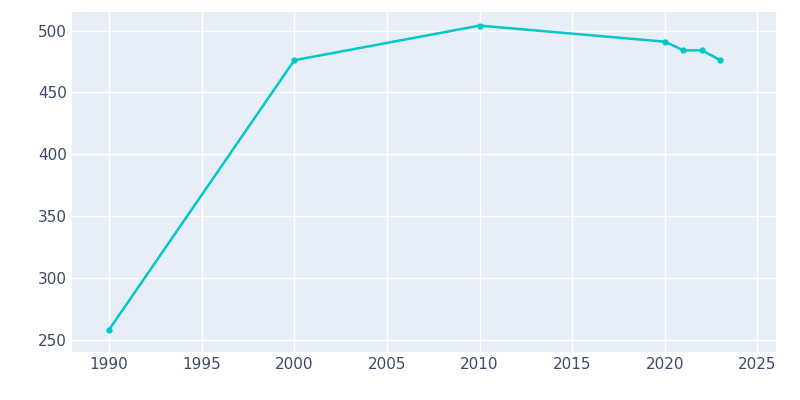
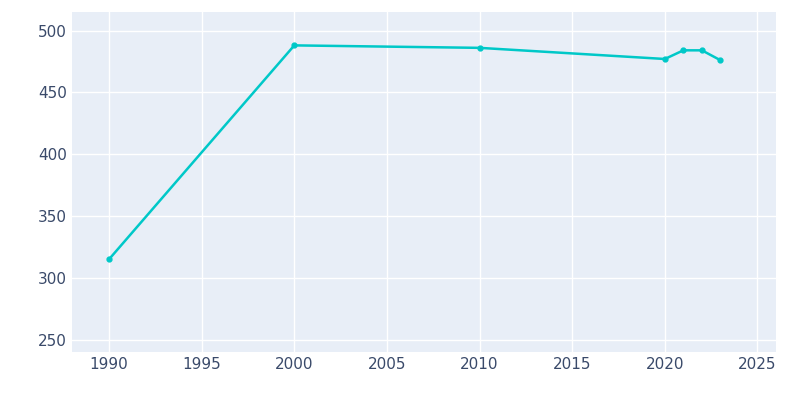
1990: 258 -> 315
2000: 476 -> 488
2010: 504 -> 486
2020: 491 -> 477
